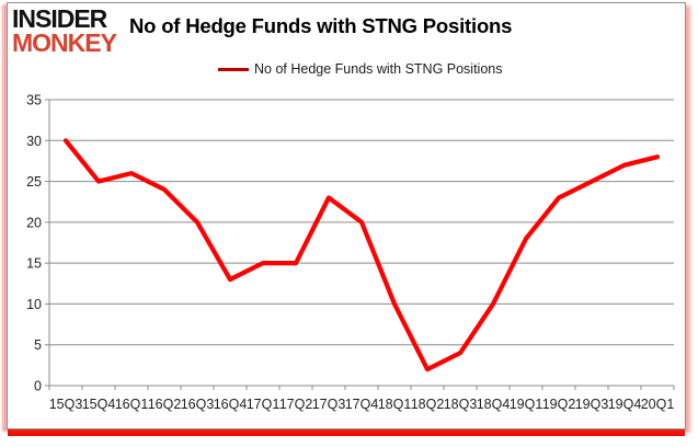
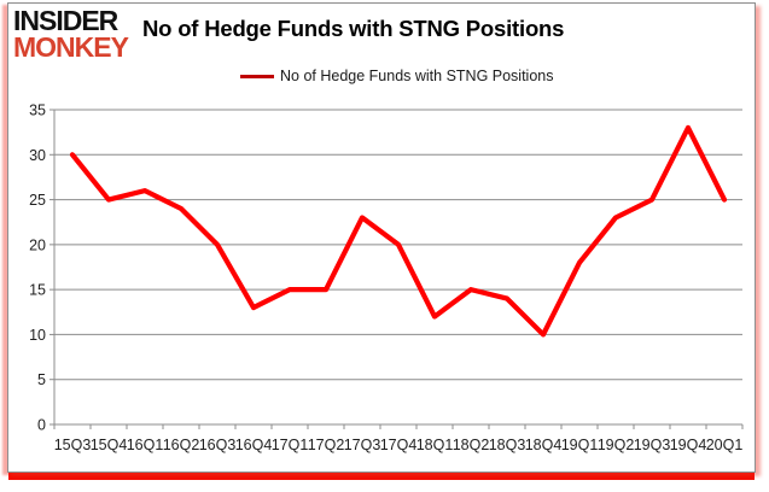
18Q1: 10 -> 12
18Q2: 2 -> 15
18Q3: 4 -> 14
19Q4: 27 -> 33
20Q1: 28 -> 25
